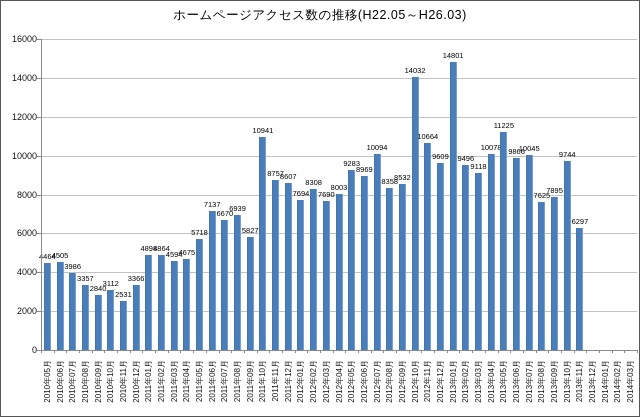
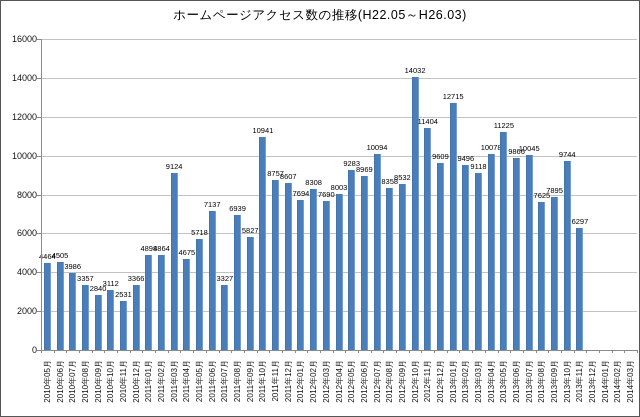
2011年03月: 4594 -> 9124
2011年07月: 6670 -> 3327
2012年11月: 10664 -> 11404
2013年01月: 14801 -> 12715
